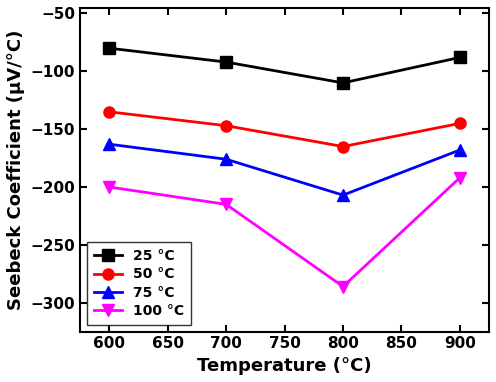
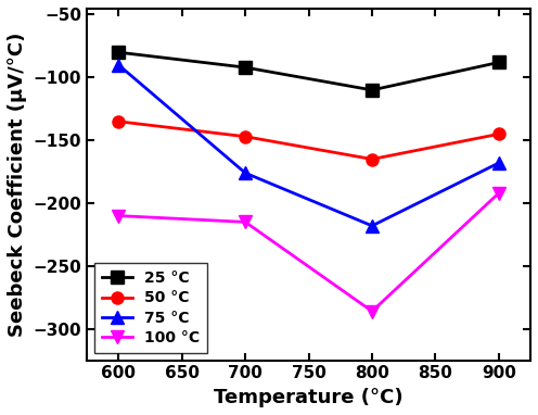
75 °C/600: -163 -> -90
100 °C/600: -200 -> -210
75 °C/800: -207 -> -218
